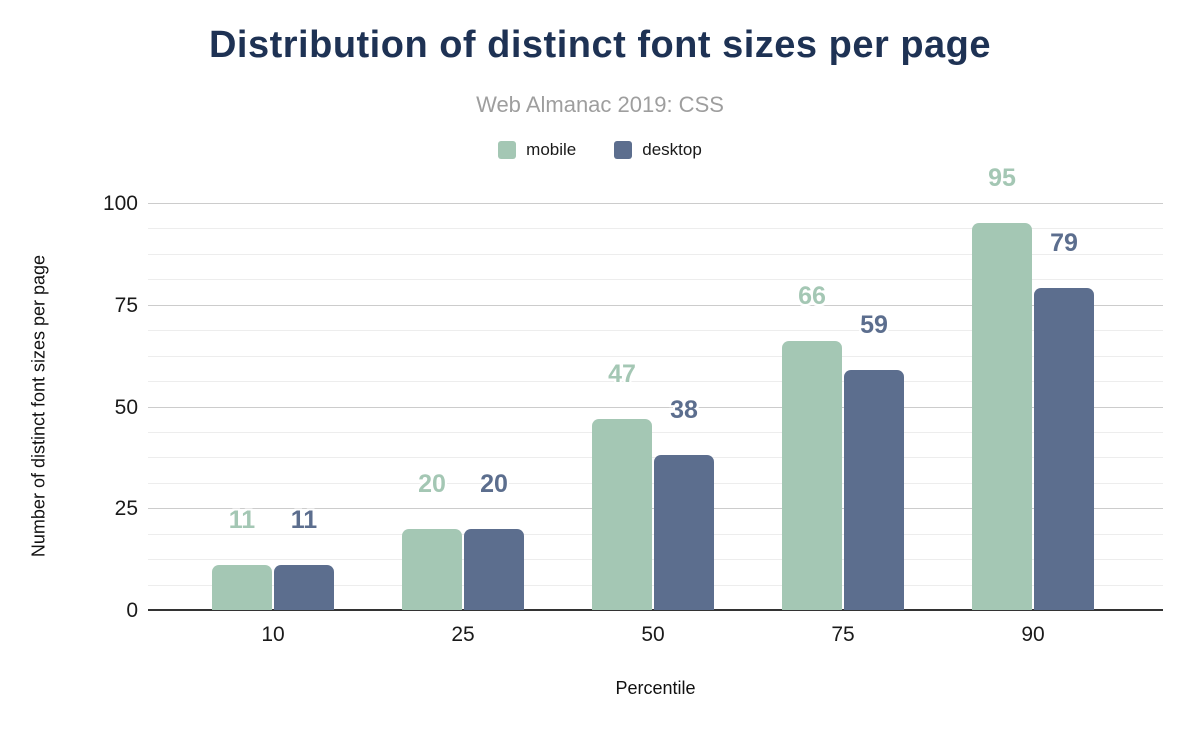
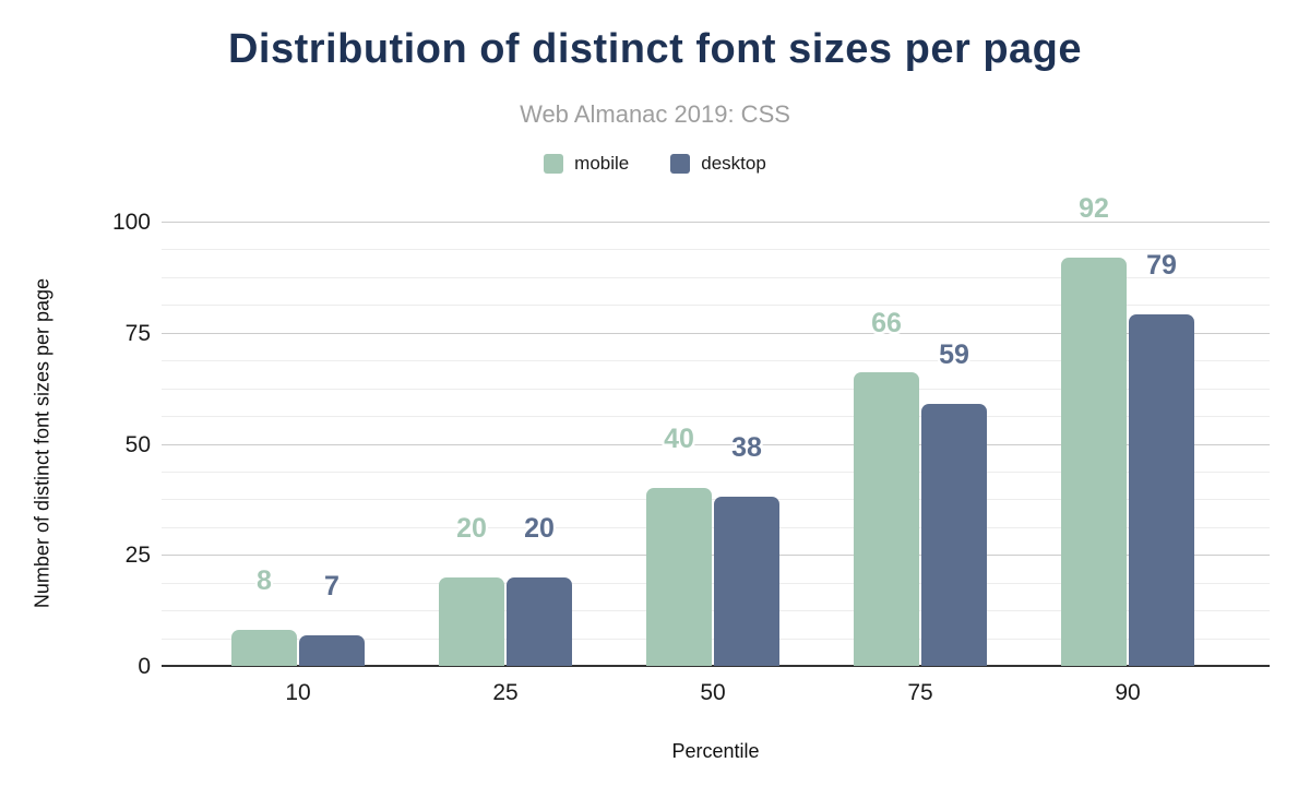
mobile/10: 11 -> 8
desktop/10: 11 -> 7
mobile/50: 47 -> 40
mobile/90: 95 -> 92
